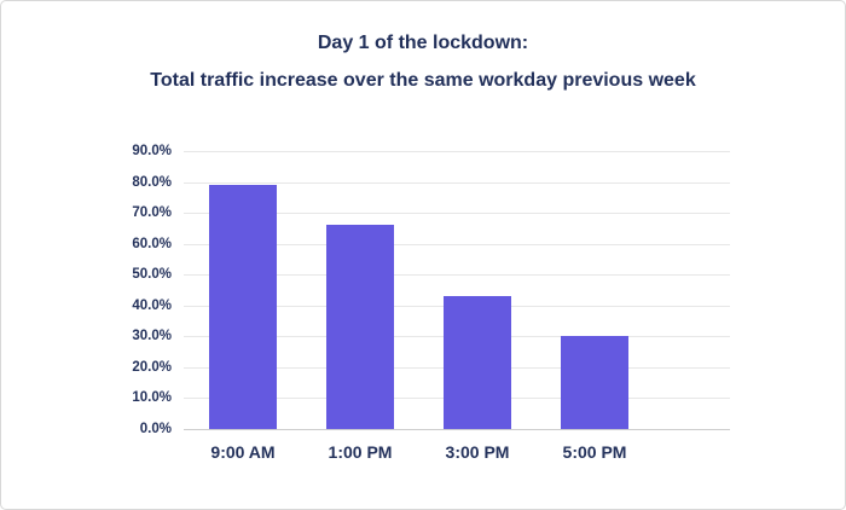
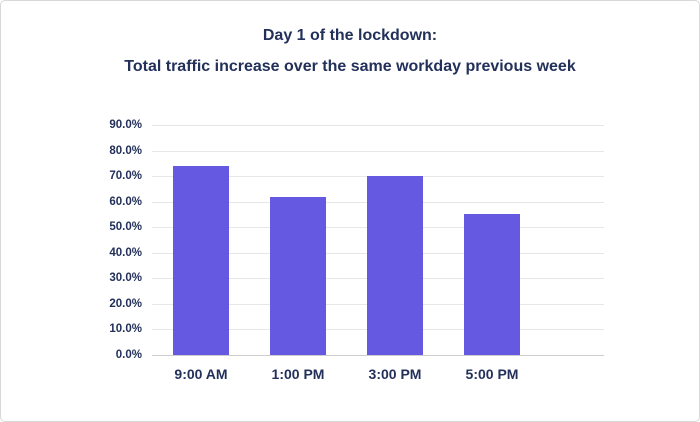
9:00 AM: 79% -> 74%
1:00 PM: 66% -> 62%
3:00 PM: 43% -> 70%
5:00 PM: 30% -> 55%
